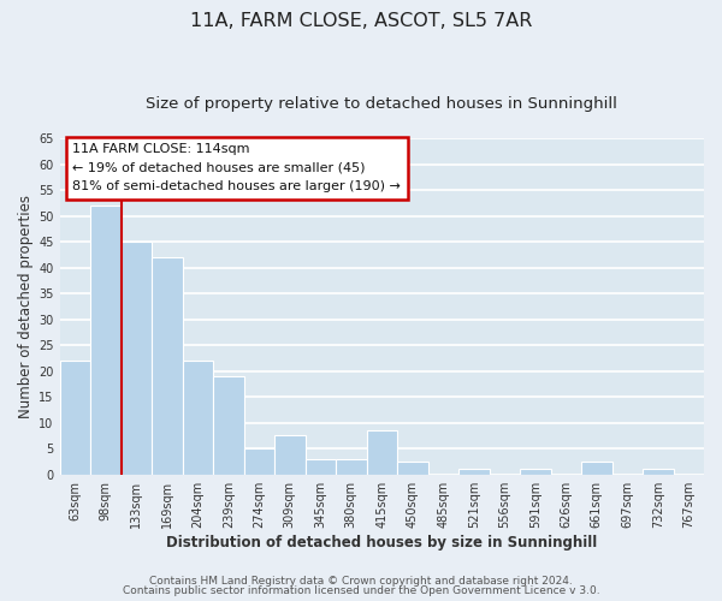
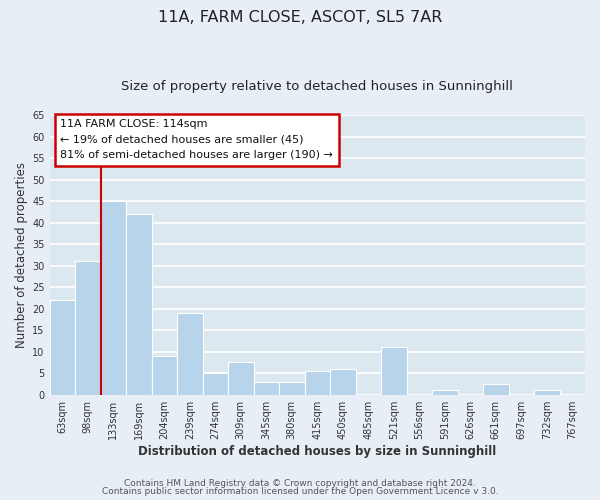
98sqm: 52.0 -> 31.0
204sqm: 22.0 -> 9.0
415sqm: 8.5 -> 5.5
450sqm: 2.5 -> 6.0
521sqm: 1.0 -> 11.0
